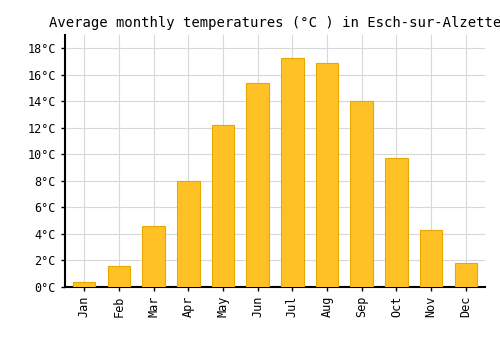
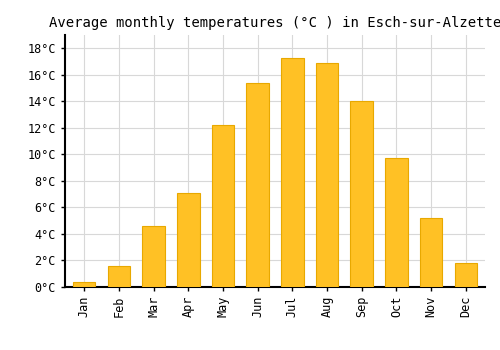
Apr: 8.0°C -> 7.1°C
Nov: 4.3°C -> 5.2°C
